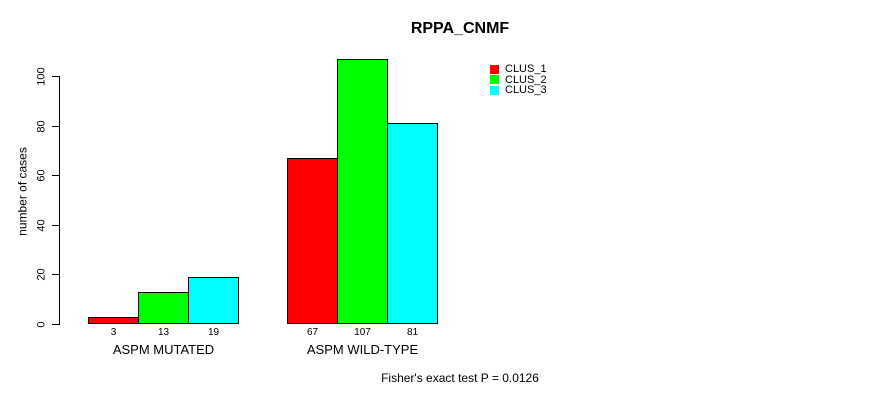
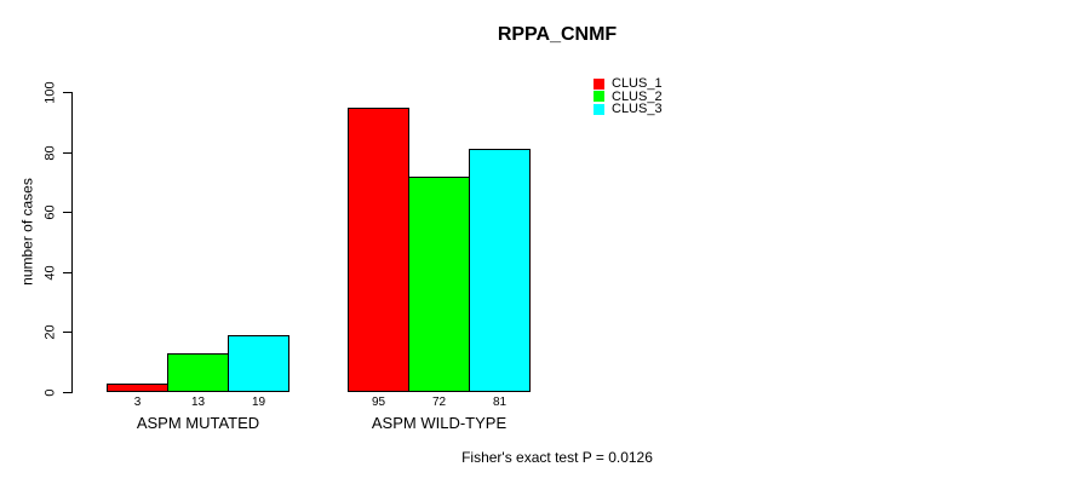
CLUS_1/ASPM WILD-TYPE: 67 -> 95
CLUS_2/ASPM WILD-TYPE: 107 -> 72
